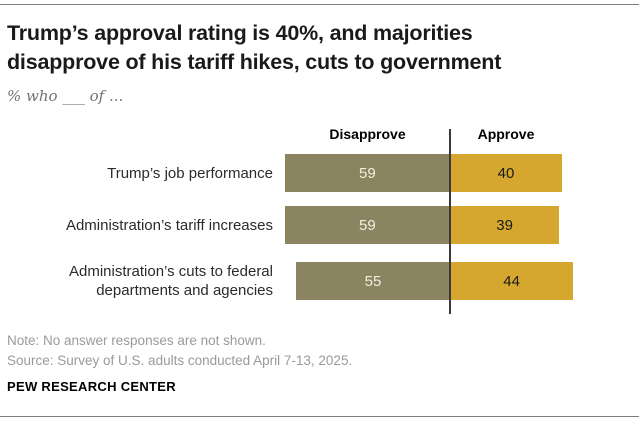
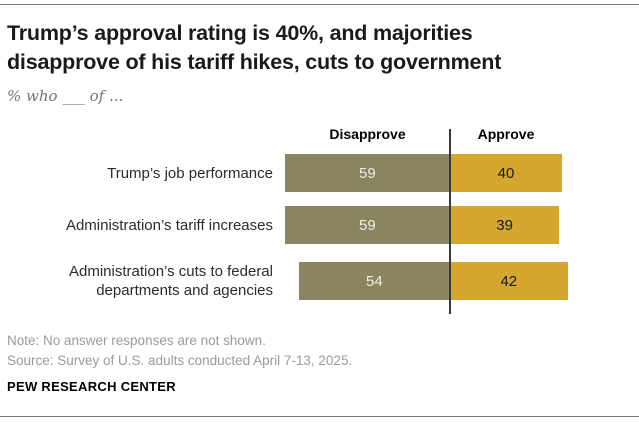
Disapprove/Administration’s cuts to federal departments and agencies: 55 -> 54
Approve/Administration’s cuts to federal departments and agencies: 44 -> 42
